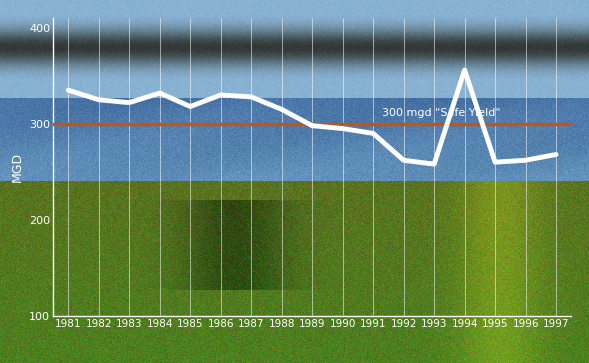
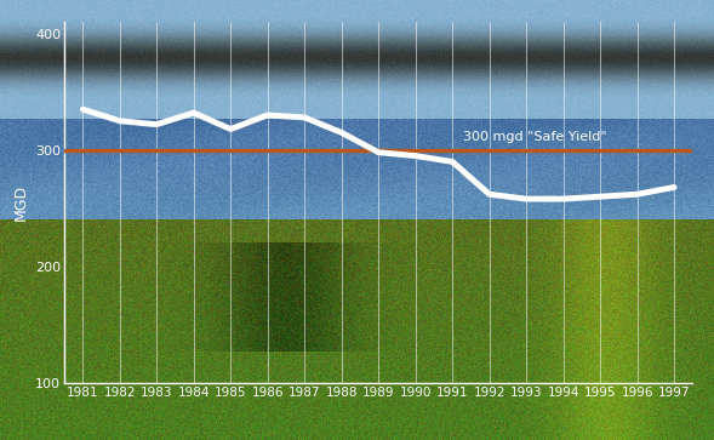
1994: 356 -> 258
